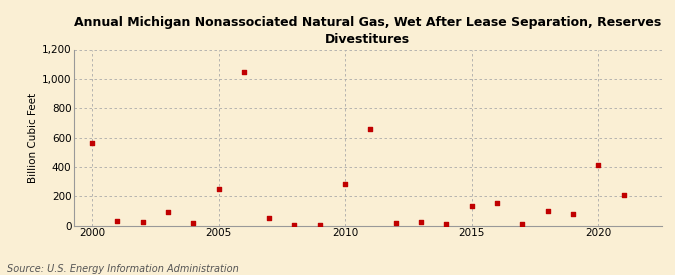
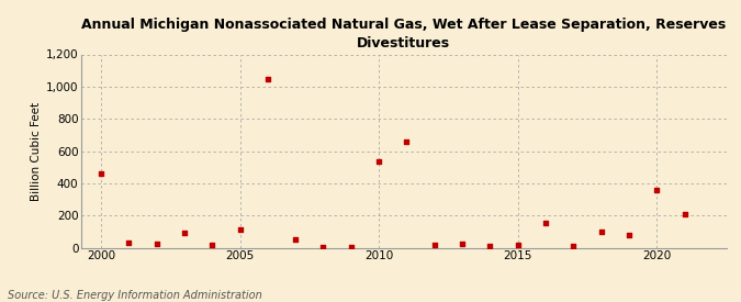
2000: 560 -> 460
2005: 250 -> 110
2010: 280 -> 540
2015: 130 -> 20
2020: 410 -> 360
